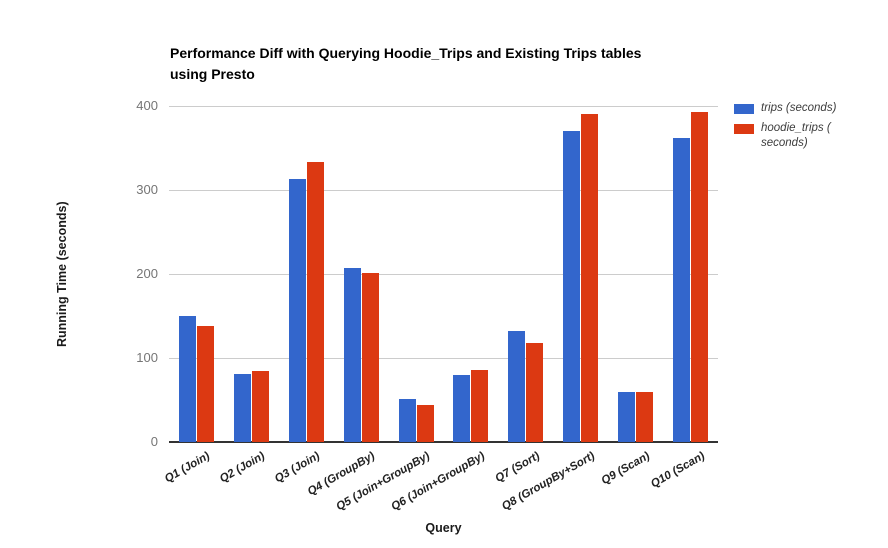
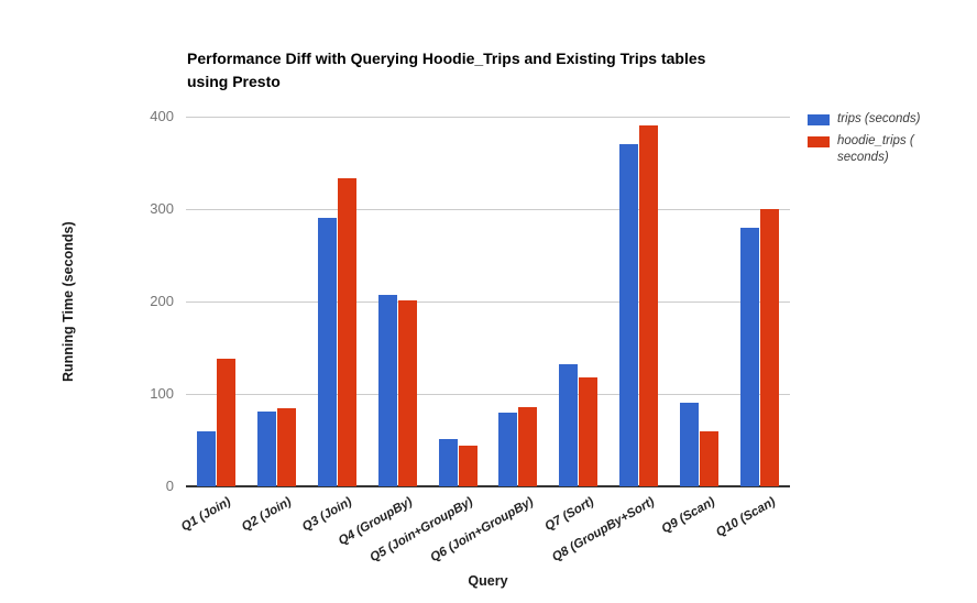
trips (seconds)/Q1 (Join): 150 -> 60
trips (seconds)/Q3 (Join): 310 -> 290
trips (seconds)/Q9 (Scan): 60 -> 90
trips (seconds)/Q10 (Scan): 360 -> 280
hoodie_trips (seconds)/Q10 (Scan): 390 -> 300
